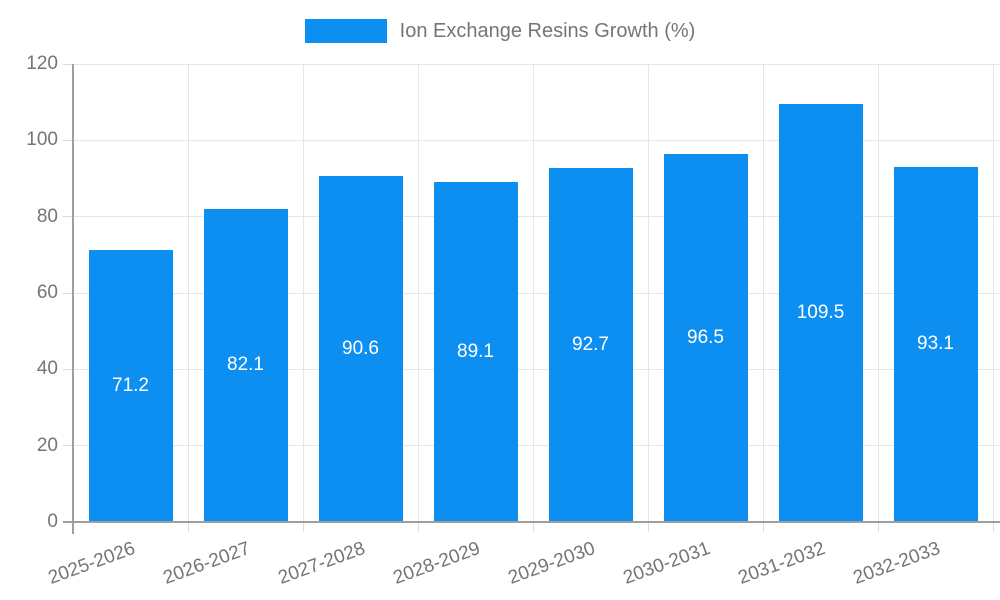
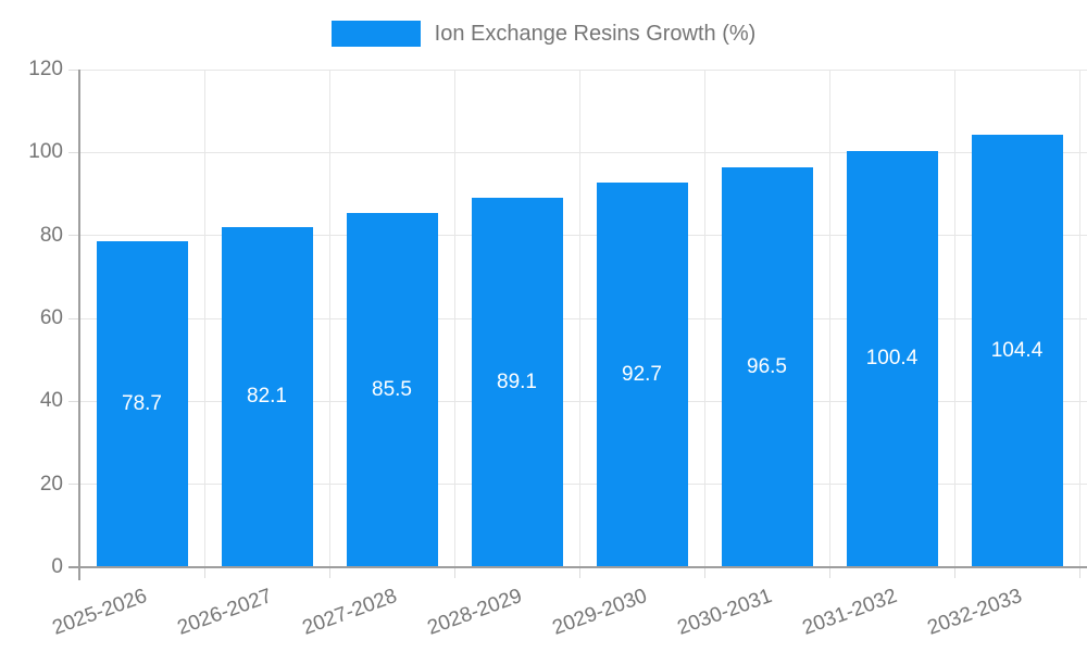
2025-2026: 71.2 -> 78.7
2027-2028: 90.6 -> 85.5
2031-2032: 109.5 -> 100.4
2032-2033: 93.1 -> 104.4
